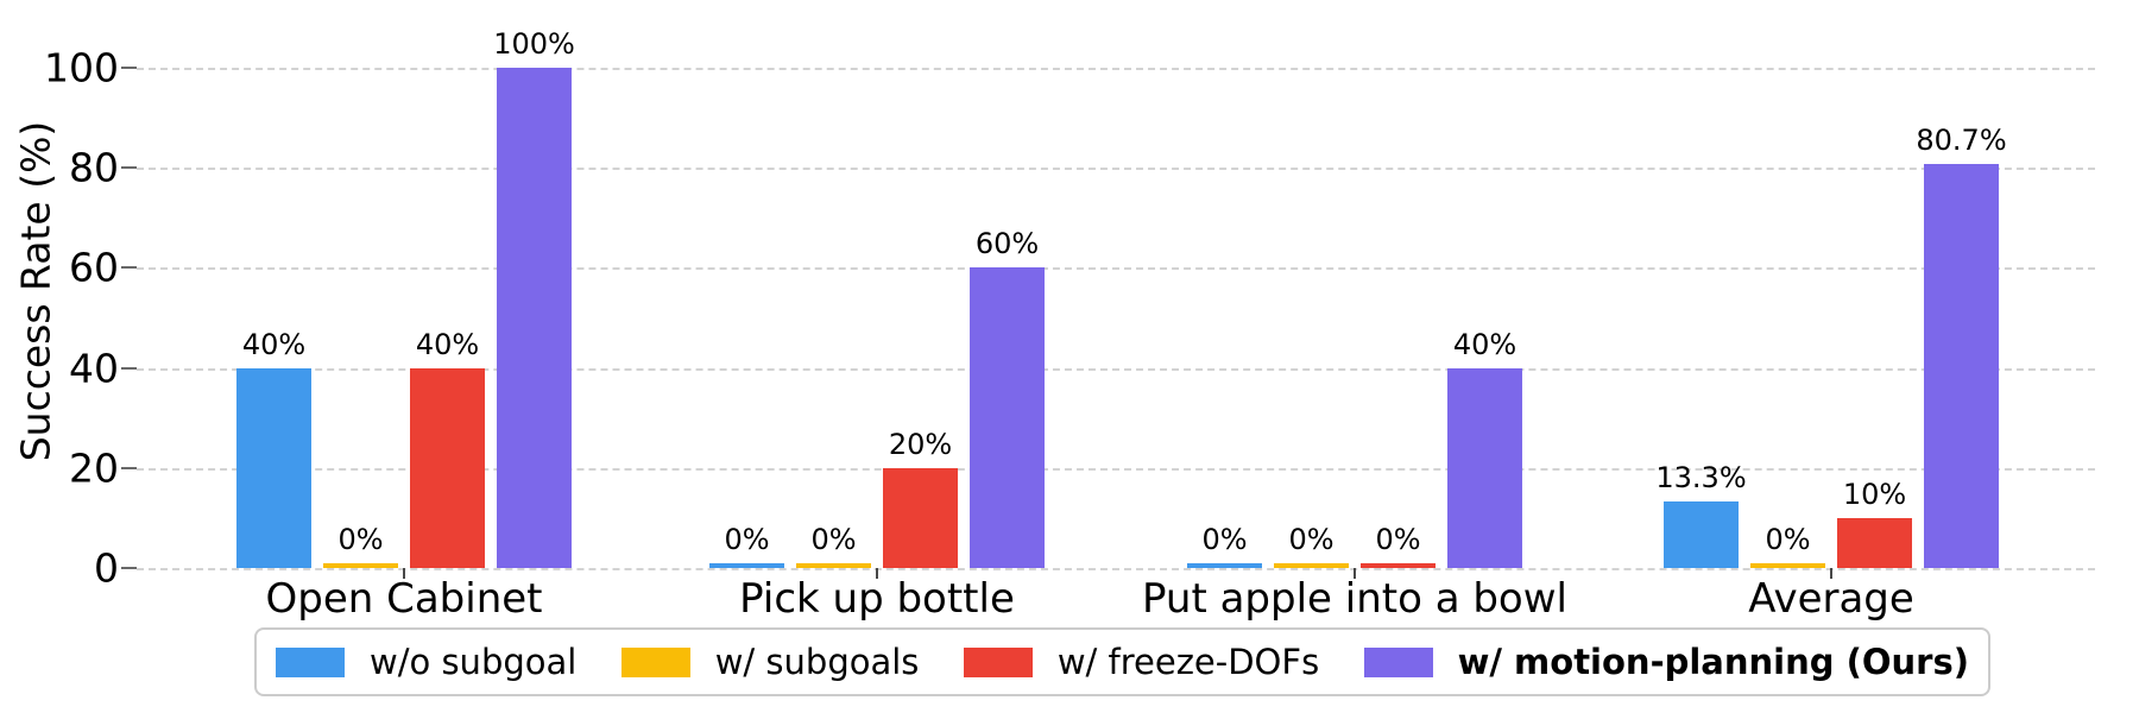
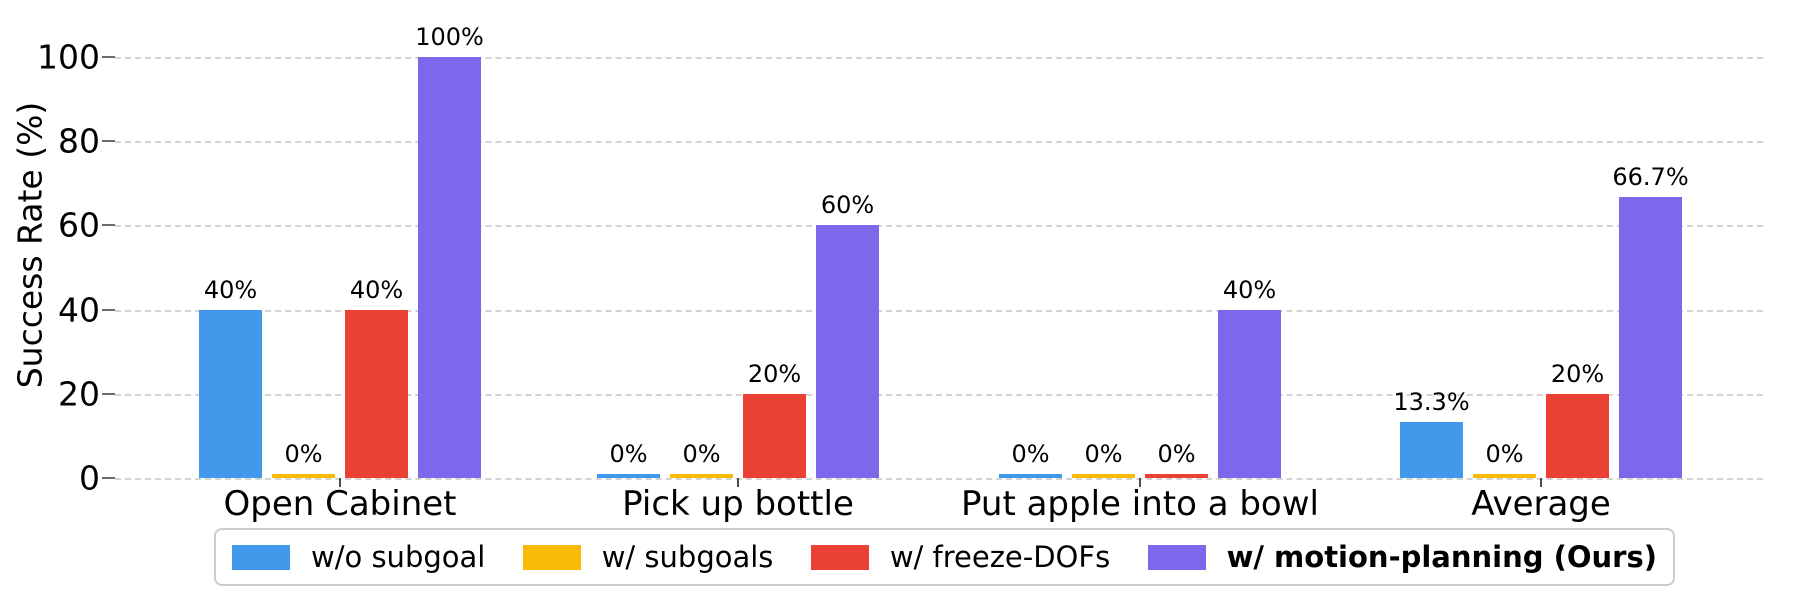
w/ freeze-DOFs/Average: 10% -> 20%
w/ motion-planning (Ours)/Average: 80.7% -> 66.7%
